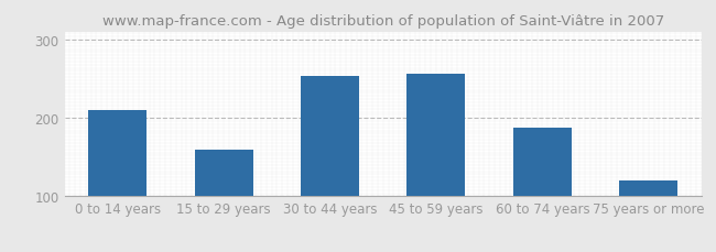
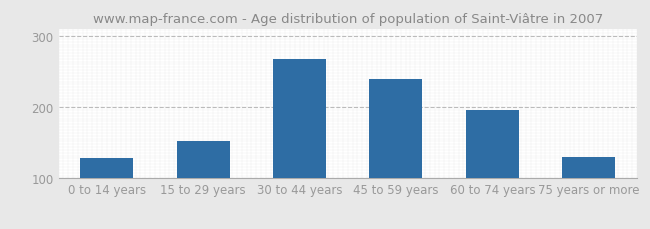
0 to 14 years: 210 -> 128
15 to 29 years: 160 -> 152
30 to 44 years: 253 -> 268
45 to 59 years: 257 -> 240
60 to 74 years: 187 -> 196
75 years or more: 120 -> 130
